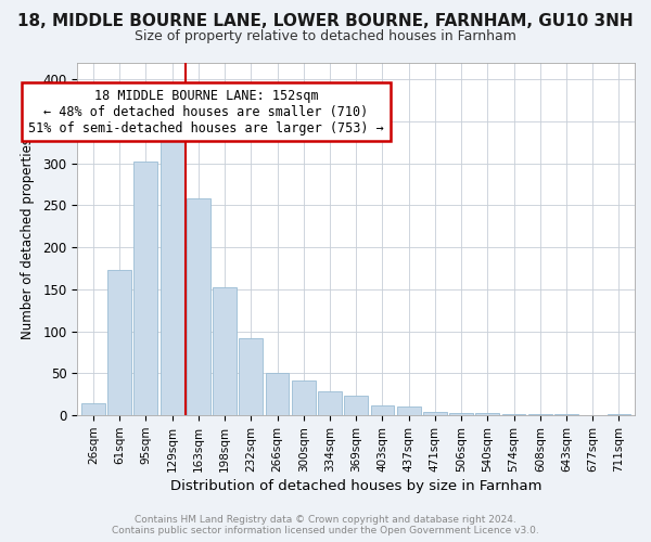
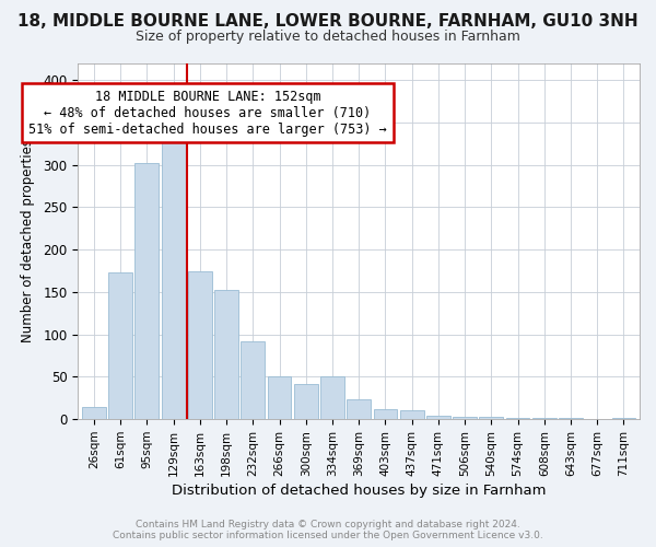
163sqm: 258 -> 174
334sqm: 29 -> 50
